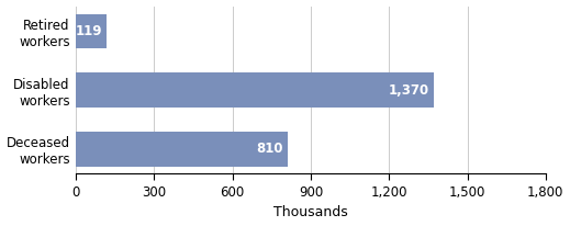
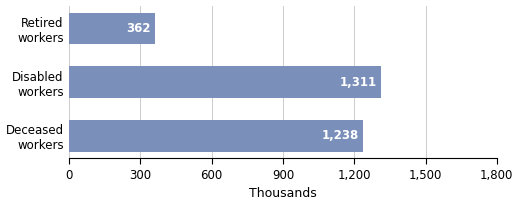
Retired workers: 119 -> 362
Disabled workers: 1,370 -> 1,311
Deceased workers: 810 -> 1,238
